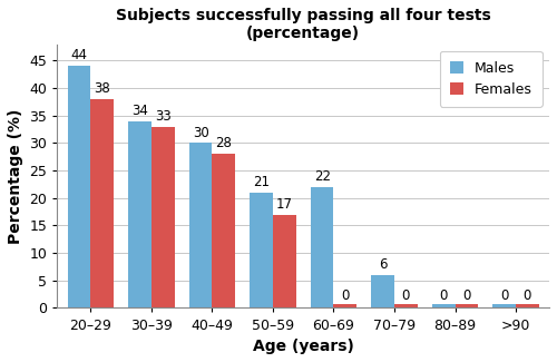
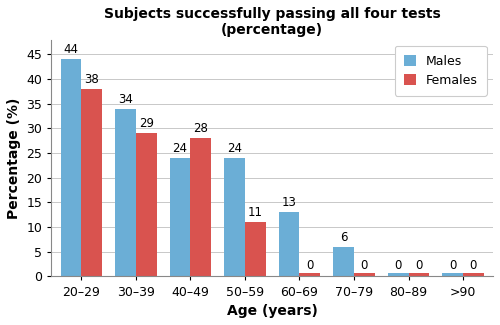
Females/30–39: 33 -> 29
Males/40–49: 30 -> 24
Males/50–59: 21 -> 24
Females/50–59: 17 -> 11
Males/60–69: 22 -> 13
